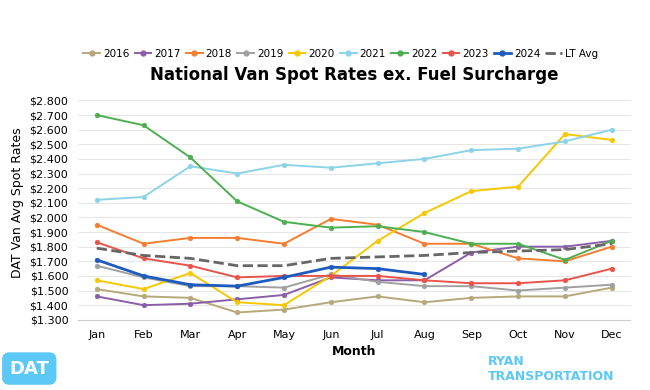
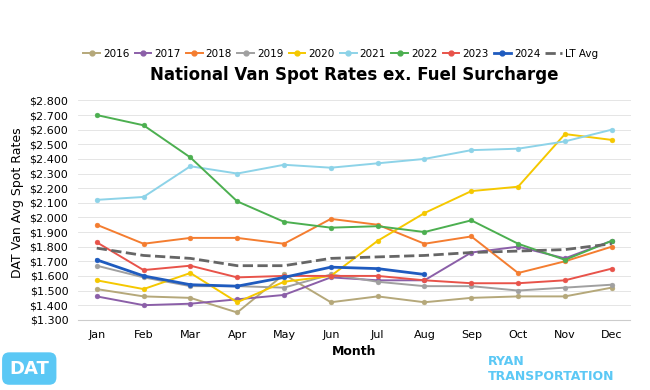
2023/Feb: $1.72 -> $1.64
2016/May: $1.37 -> $1.61
2020/May: $1.40 -> $1.56
2018/Sep: $1.82 -> $1.87
2022/Sep: $1.82 -> $1.98
2018/Oct: $1.72 -> $1.62
2017/Nov: $1.80 -> $1.72
